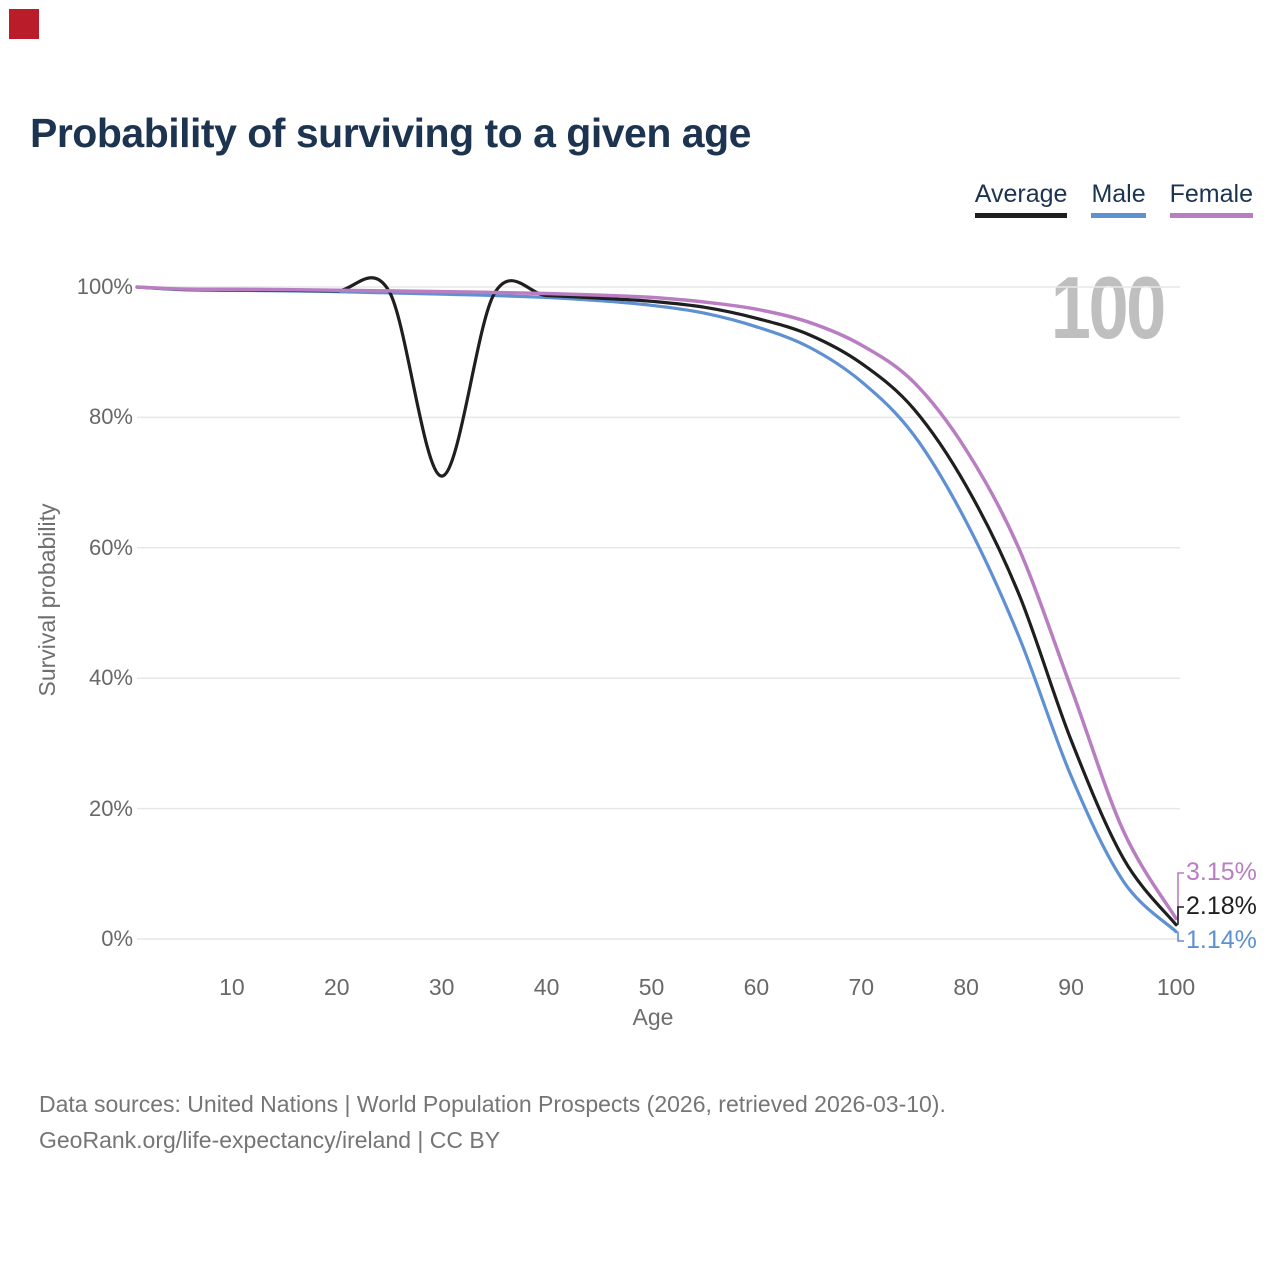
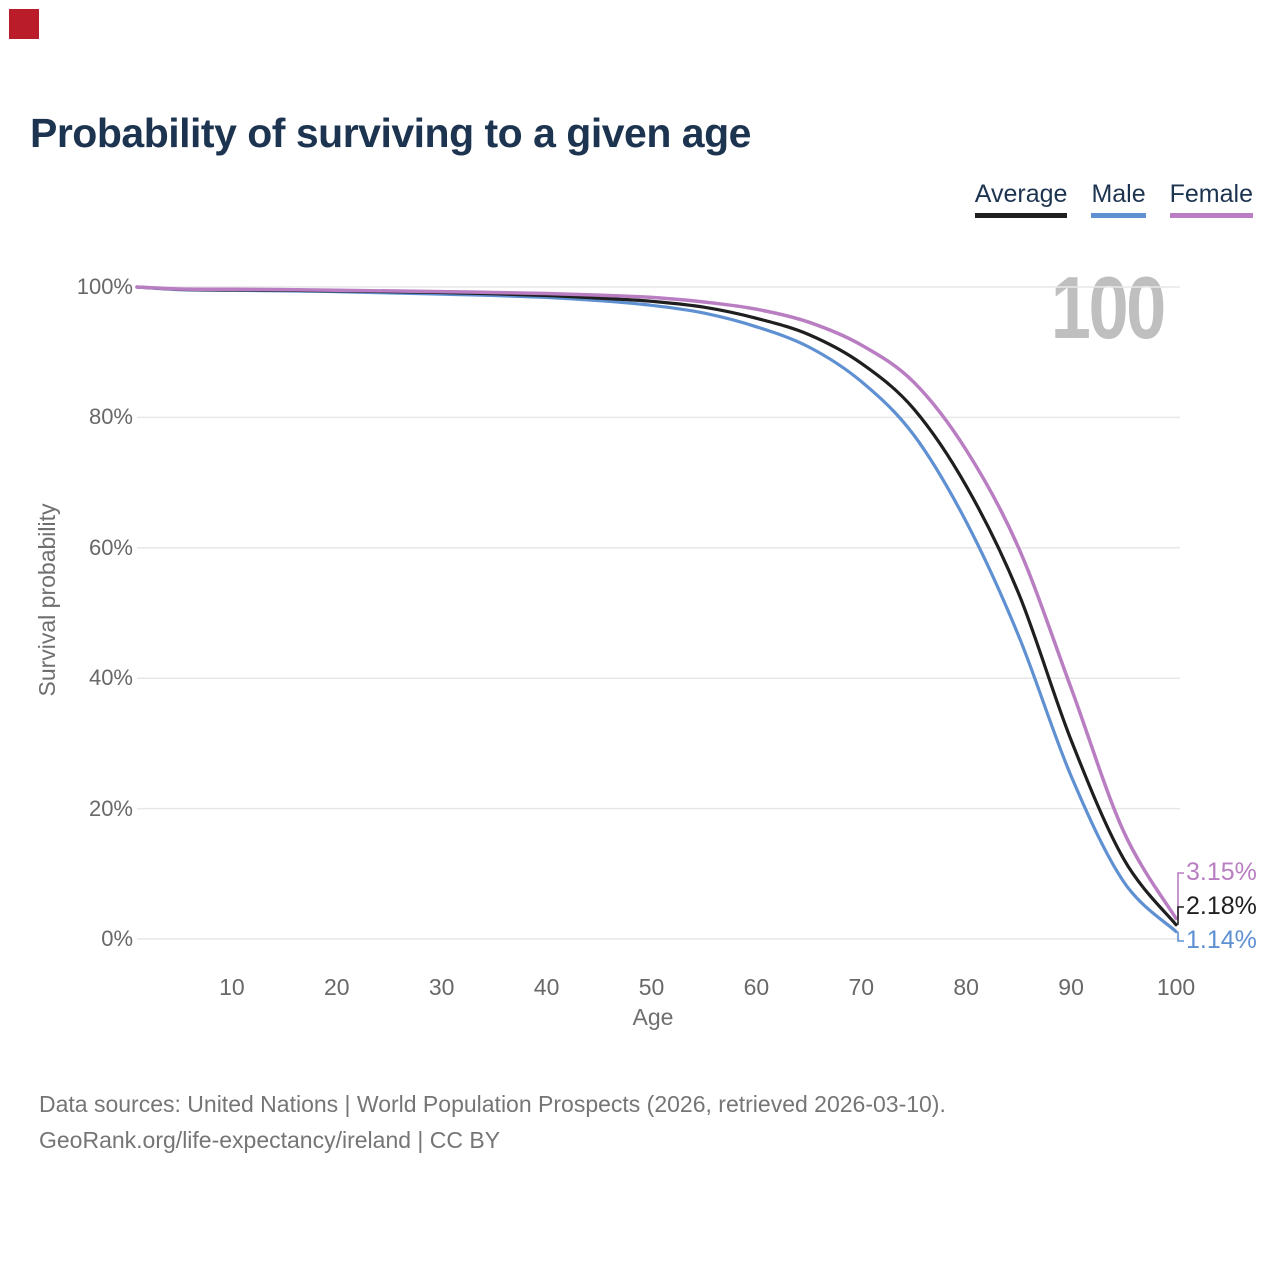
Average/30: 71% -> 99%
